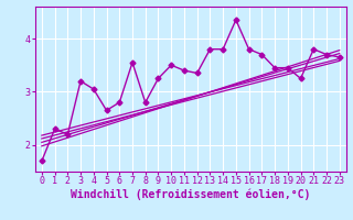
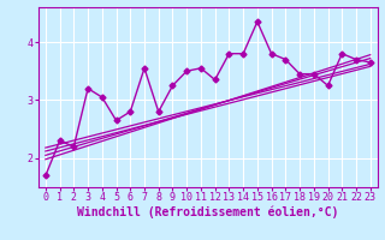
11: 3.40 -> 3.55
